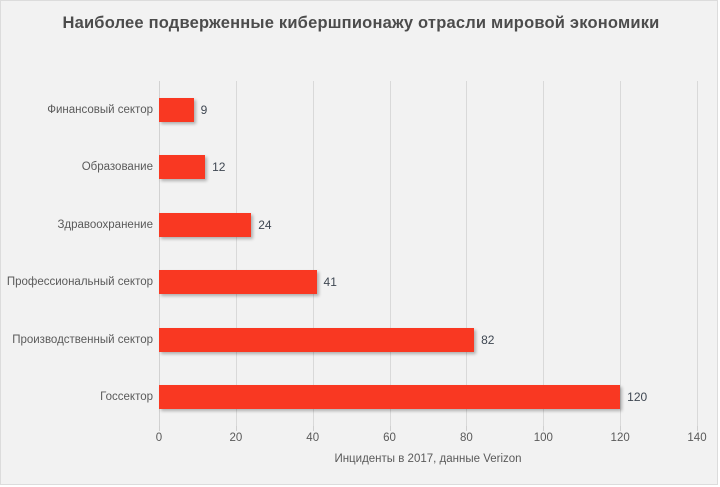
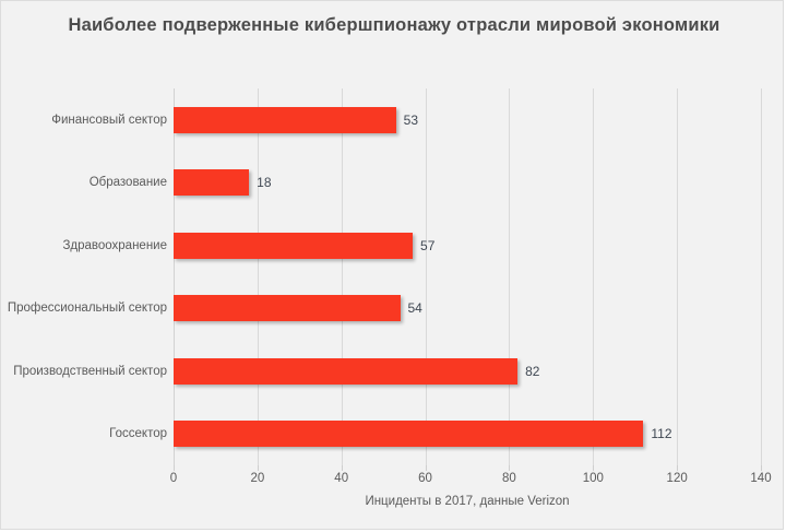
Финансовый сектор: 9 -> 53
Образование: 12 -> 18
Здравоохранение: 24 -> 57
Профессиональный сектор: 41 -> 54
Госсектор: 120 -> 112
